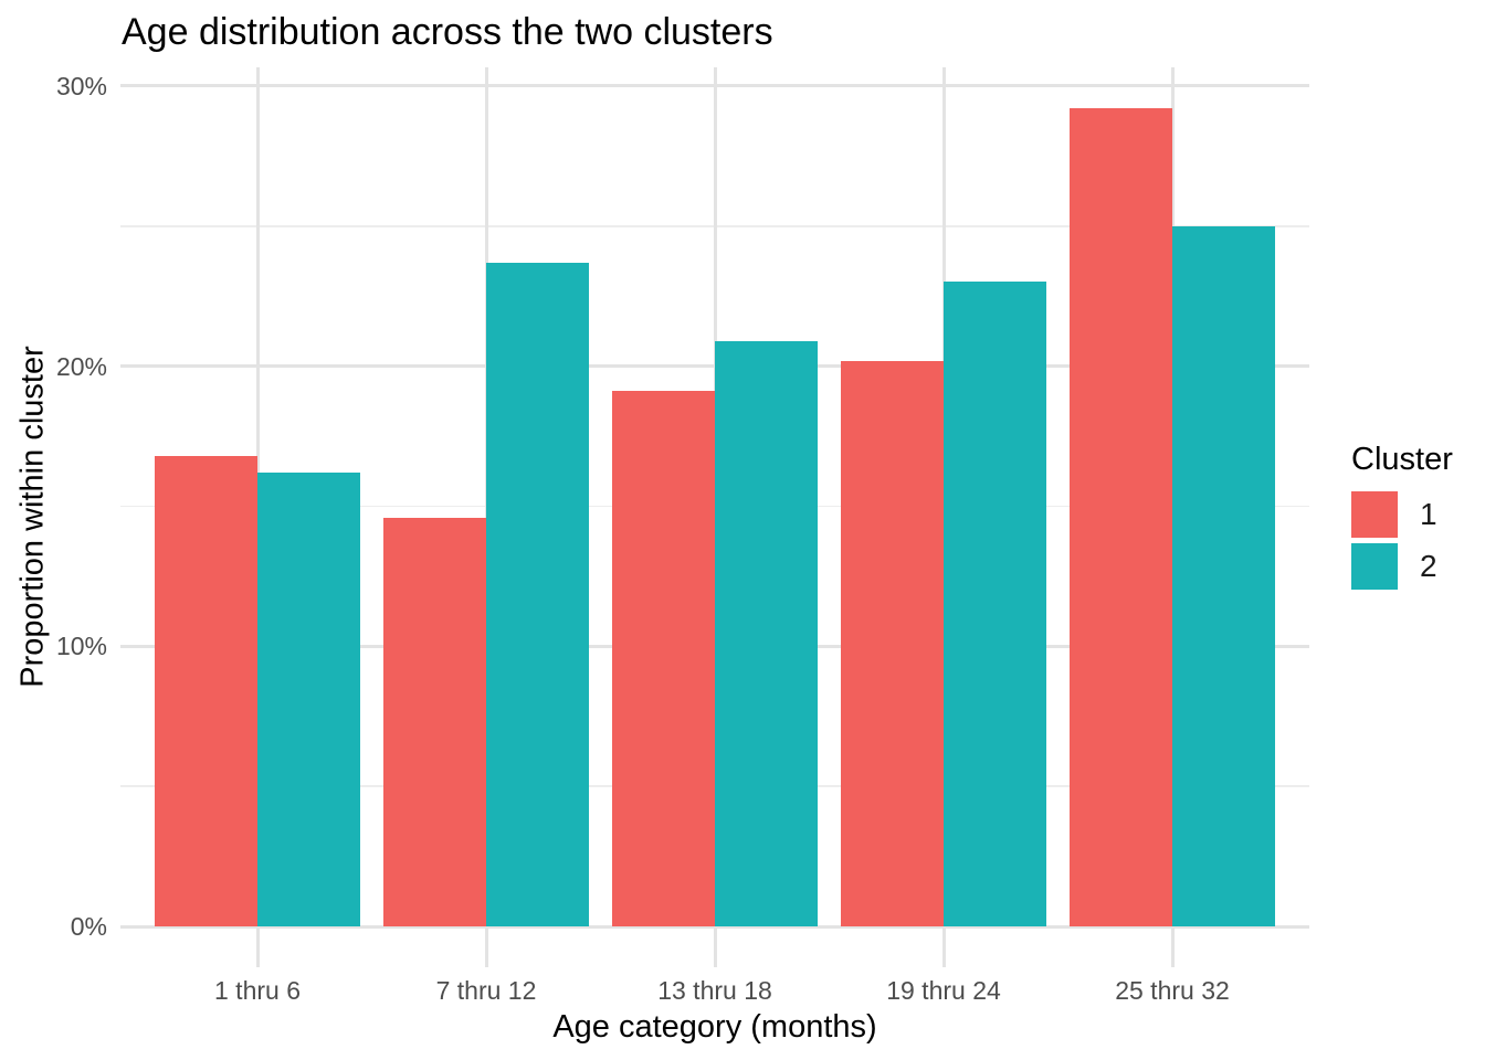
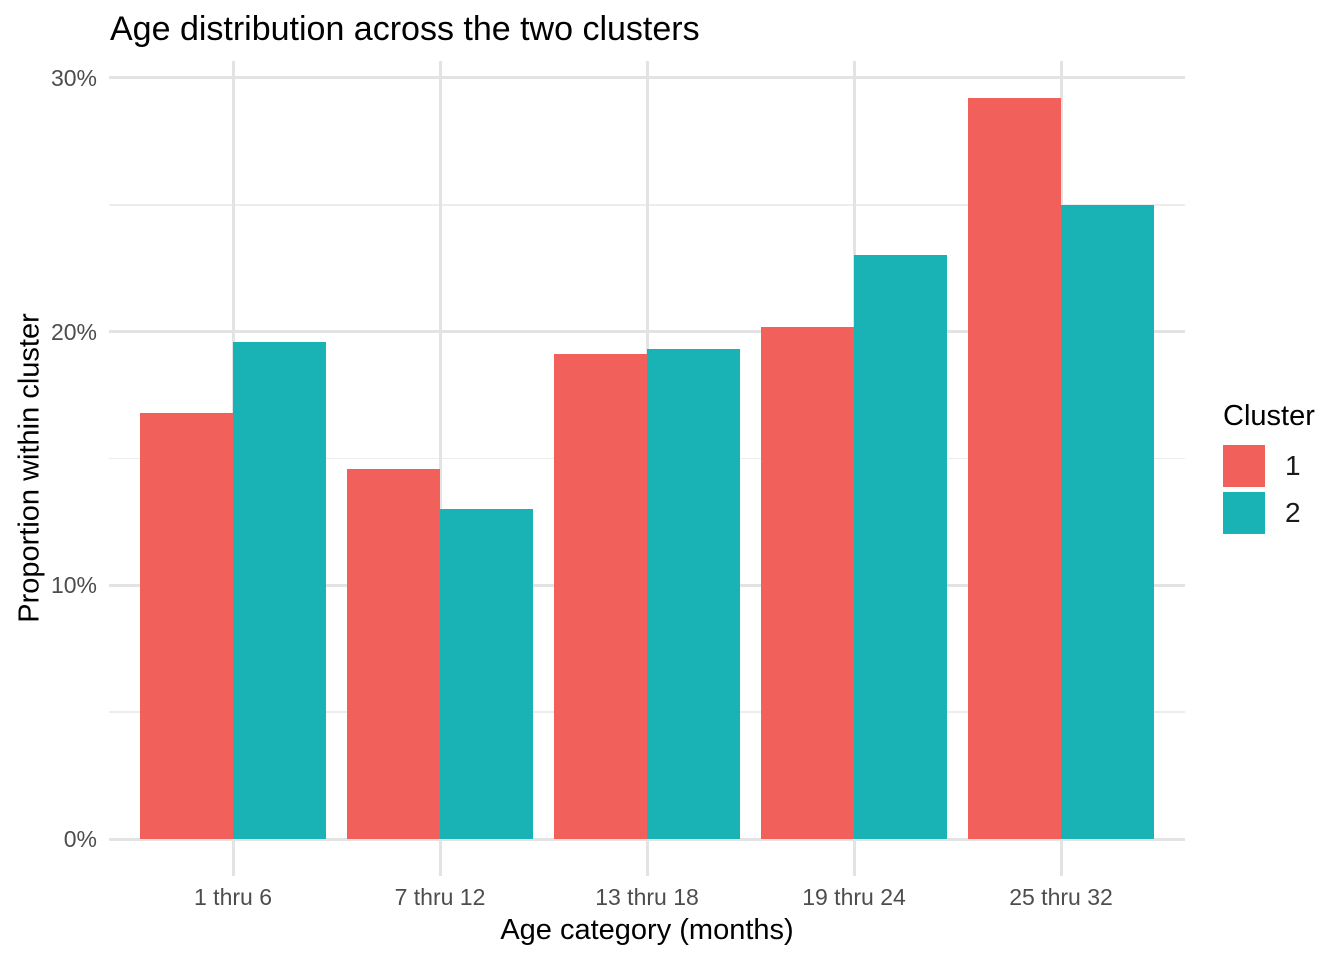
2/1 thru 6: 16.2% -> 19.6%
2/7 thru 12: 23.7% -> 13.0%
2/13 thru 18: 20.9% -> 19.3%
